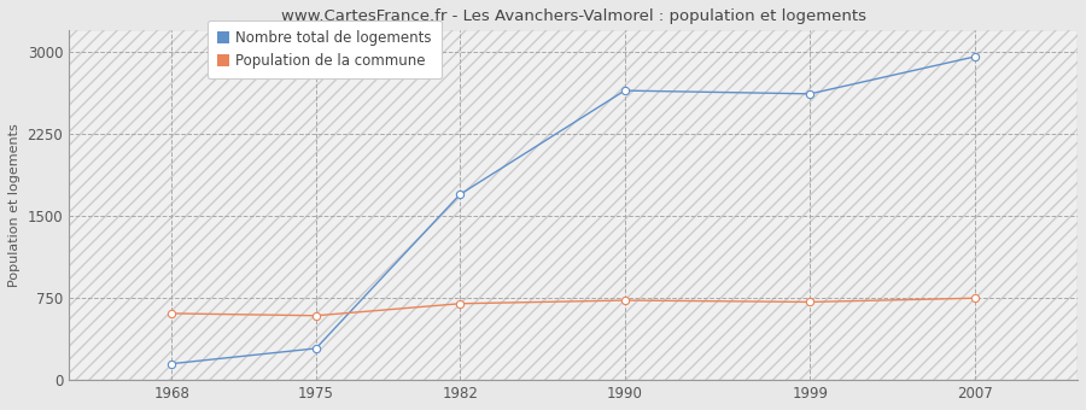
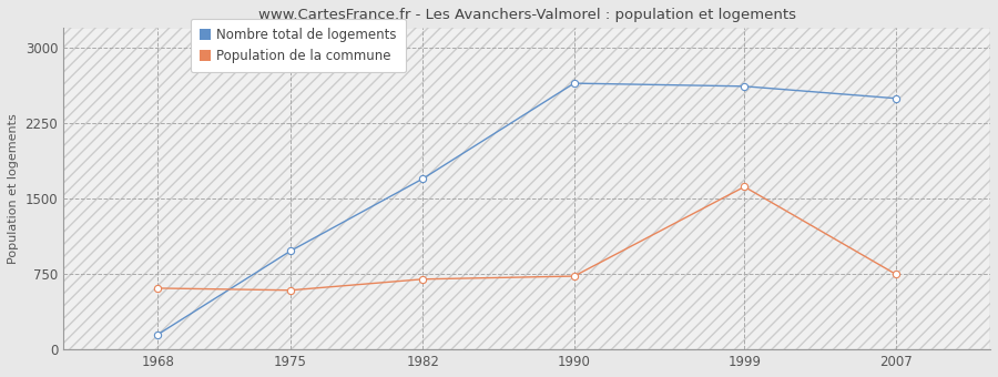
Nombre total de logements/1975: 290 -> 980
Population de la commune/1999: 720 -> 1620
Nombre total de logements/2007: 2960 -> 2500
